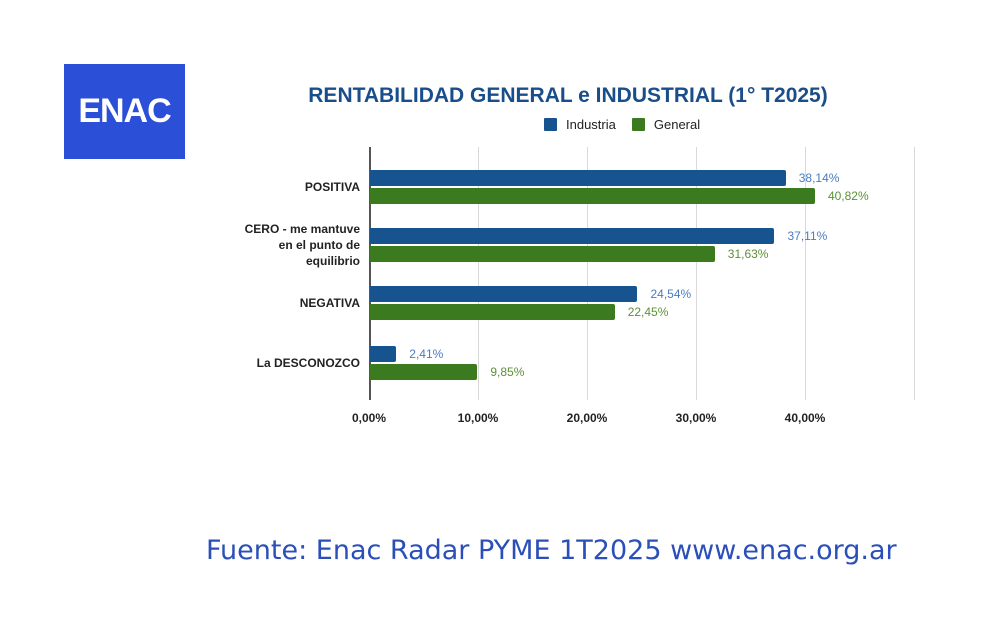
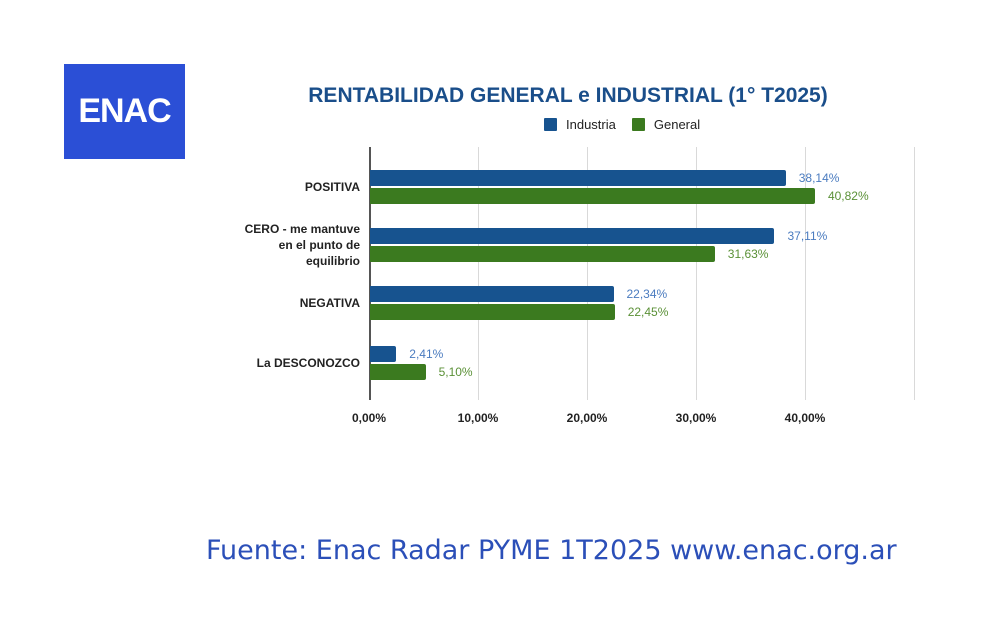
Industria/NEGATIVA: 24,54% -> 22,34%
General/La DESCONOZCO: 9,85% -> 5,10%
